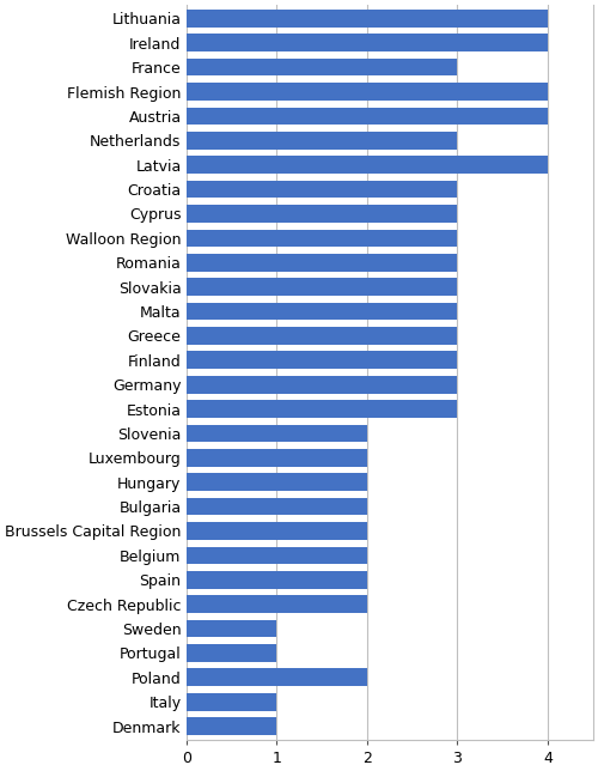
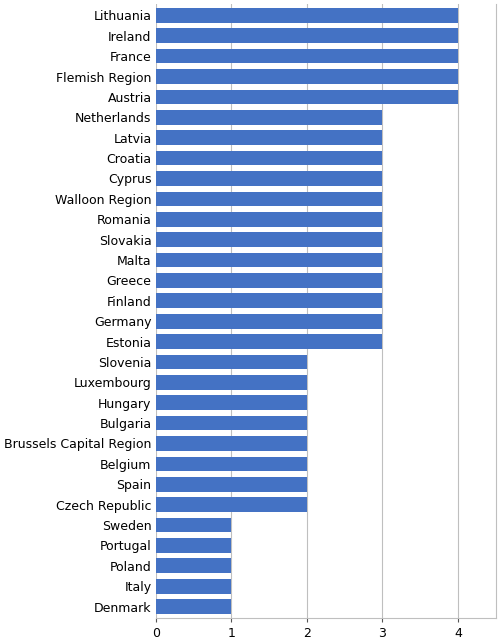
France: 3 -> 4
Latvia: 4 -> 3
Poland: 2 -> 1
